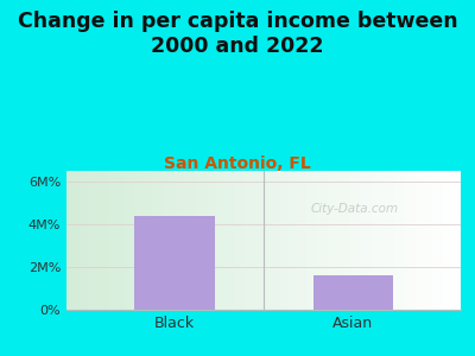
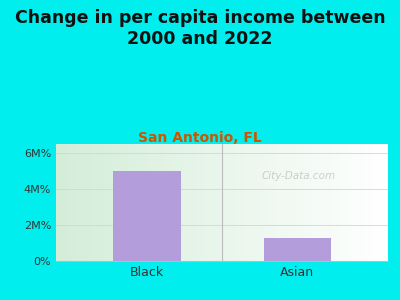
Black: 4.4M% -> 5.0M%
Asian: 1.6M% -> 1.3M%
